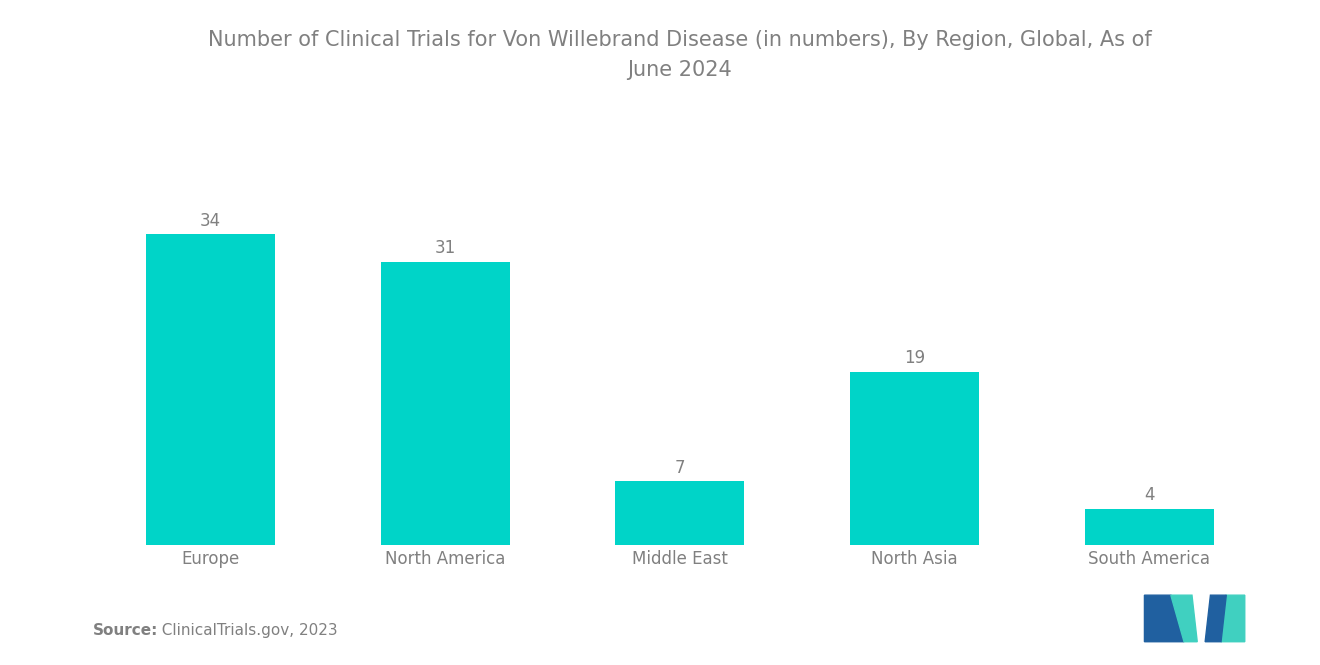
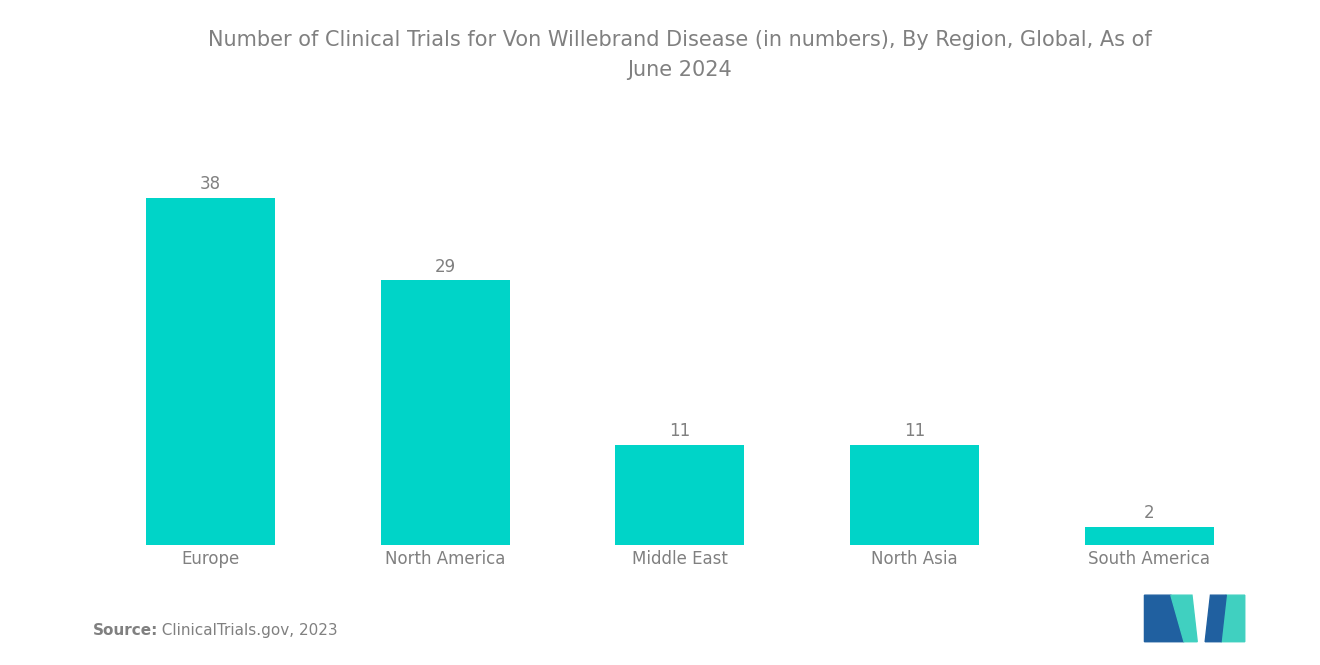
Europe: 34 -> 38
North America: 31 -> 29
Middle East: 7 -> 11
North Asia: 19 -> 11
South America: 4 -> 2
